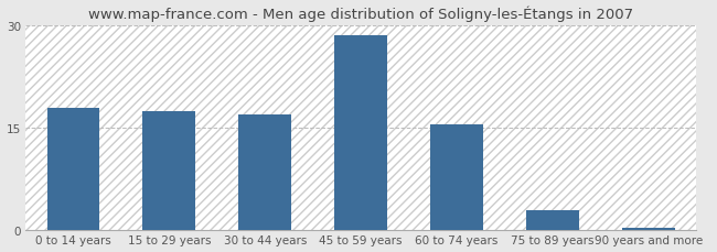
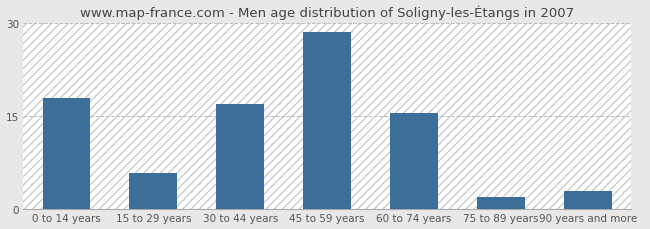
15 to 29 years: 17.5 -> 5.8
75 to 89 years: 3.0 -> 2.0
90 years and more: 0.3 -> 3.0
